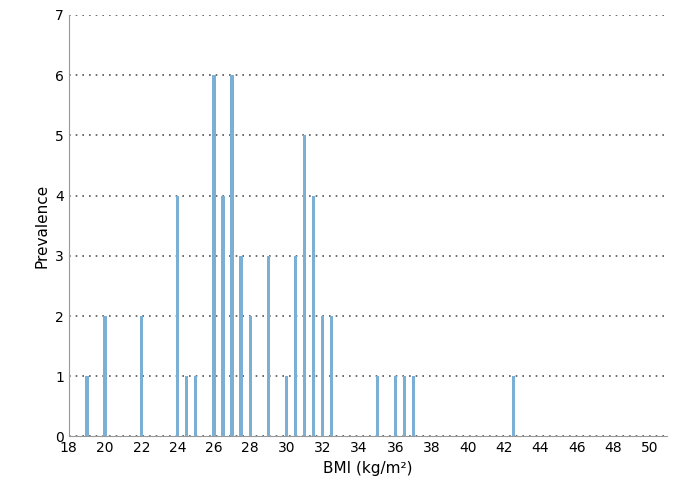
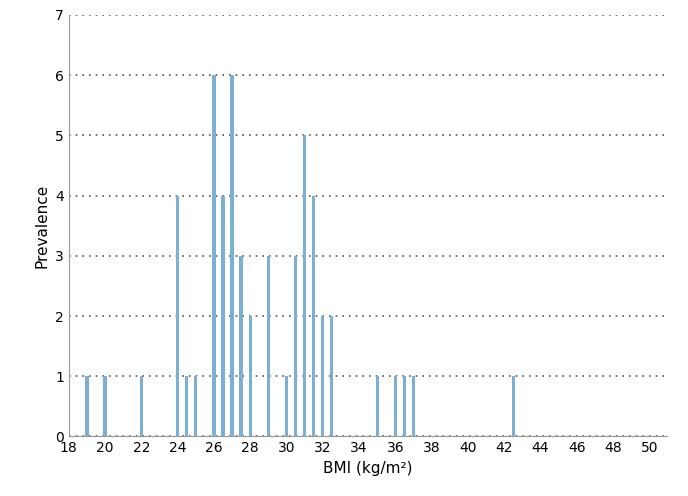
20: 2 -> 1
22: 2 -> 1
